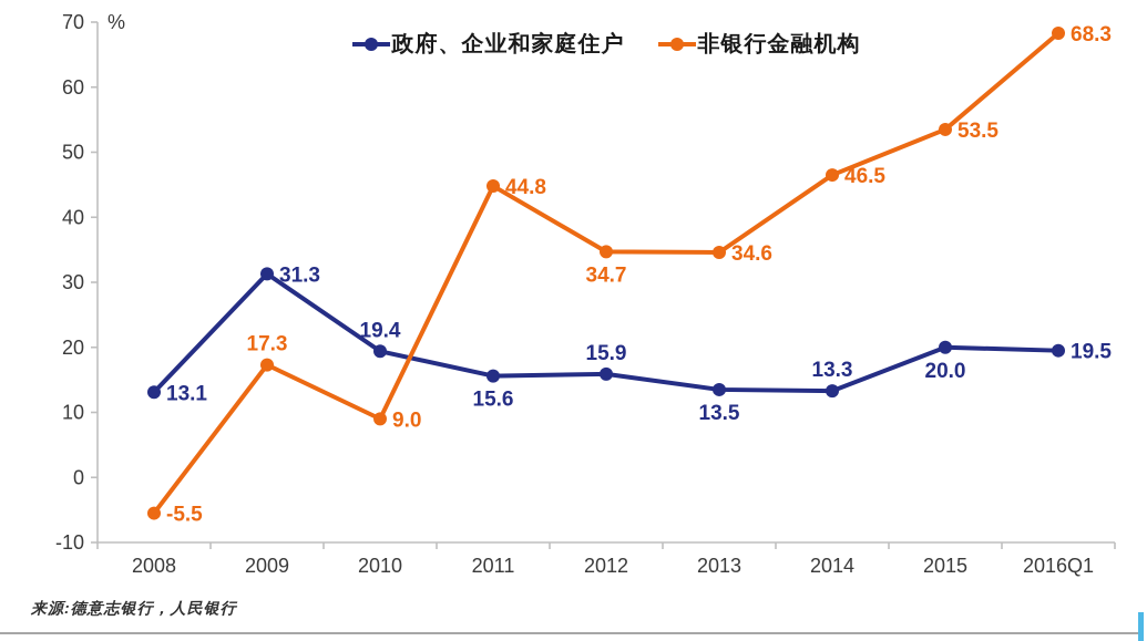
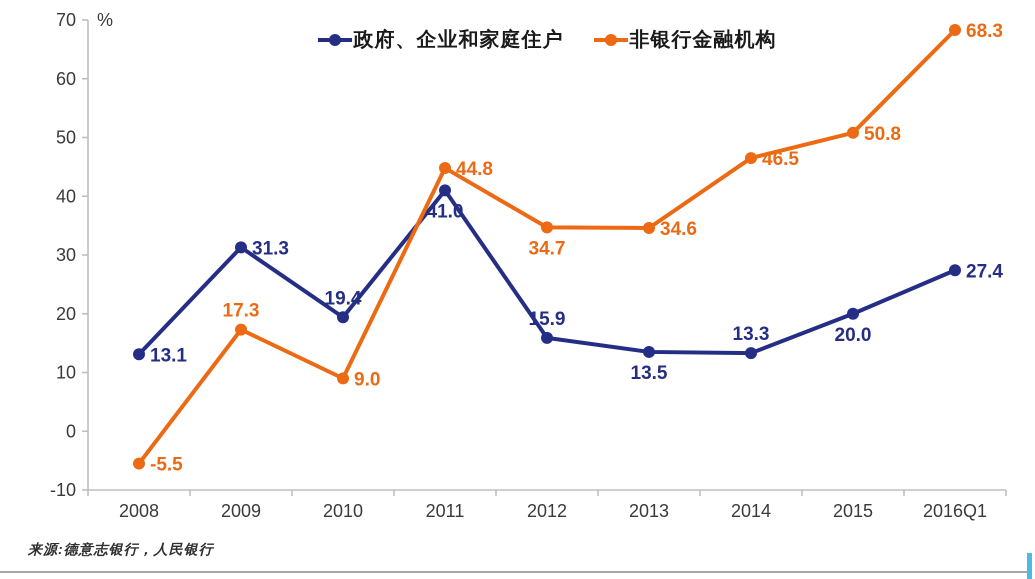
政府、企业和家庭住户/2011: 15.6 -> 41.0
非银行金融机构/2015: 53.5 -> 50.8
政府、企业和家庭住户/2016Q1: 19.5 -> 27.4
